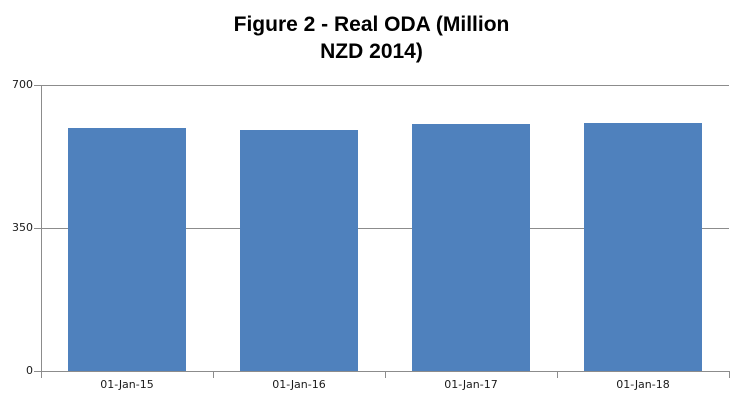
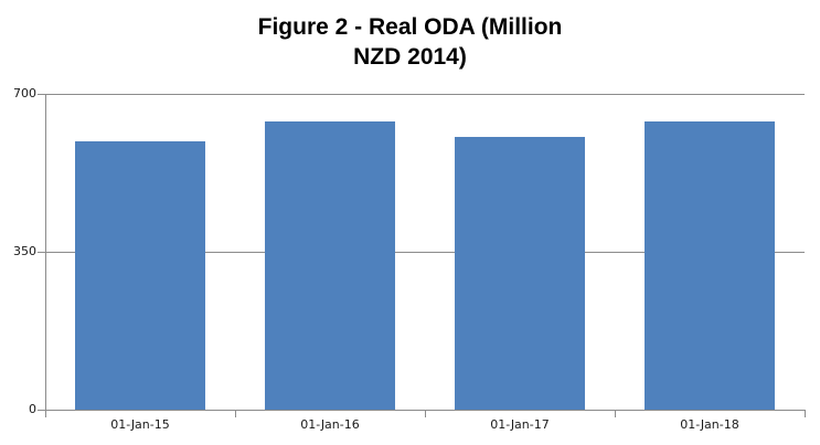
01-Jan-16: 590 -> 640
01-Jan-18: 610 -> 640
